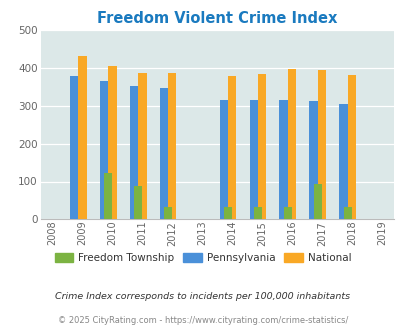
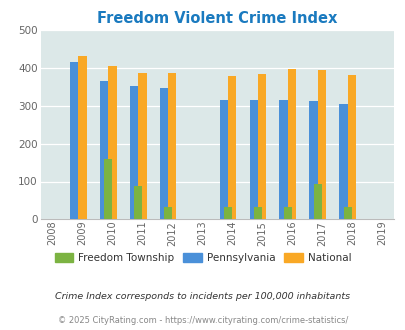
Pennsylvania/2009: 378 -> 415
Freedom Township/2010: 122 -> 160
